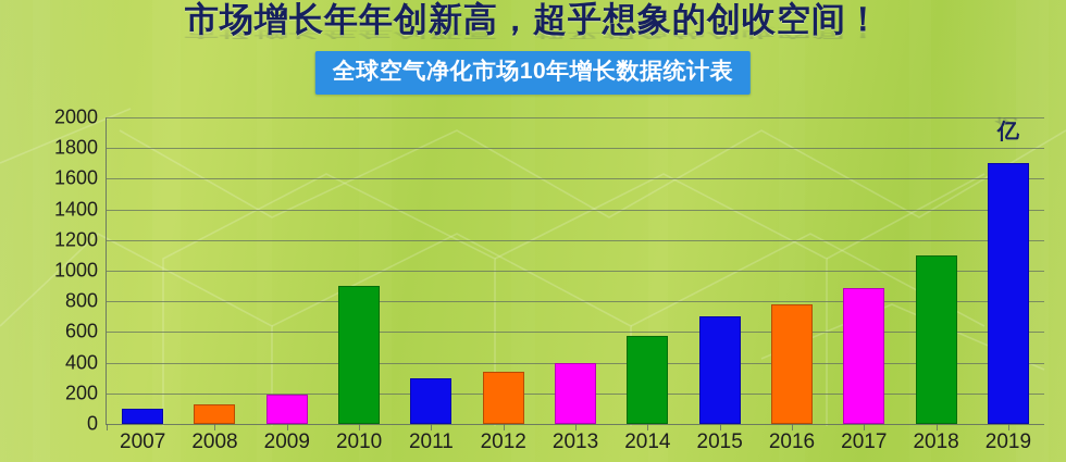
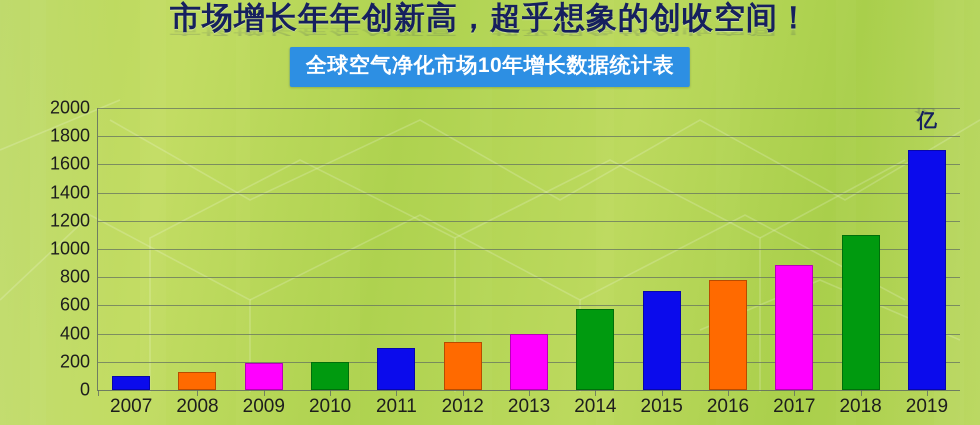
2010: 900 -> 200
